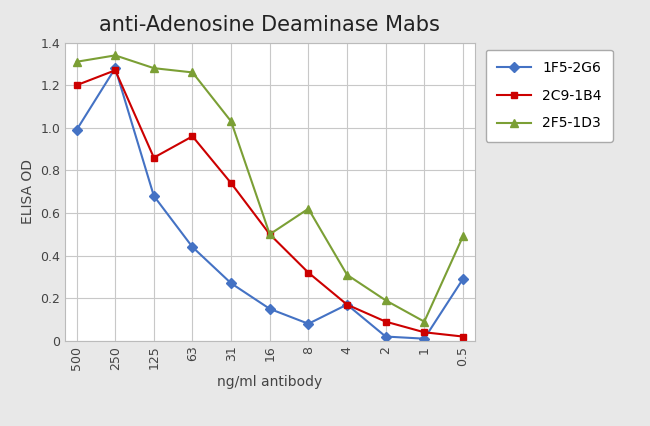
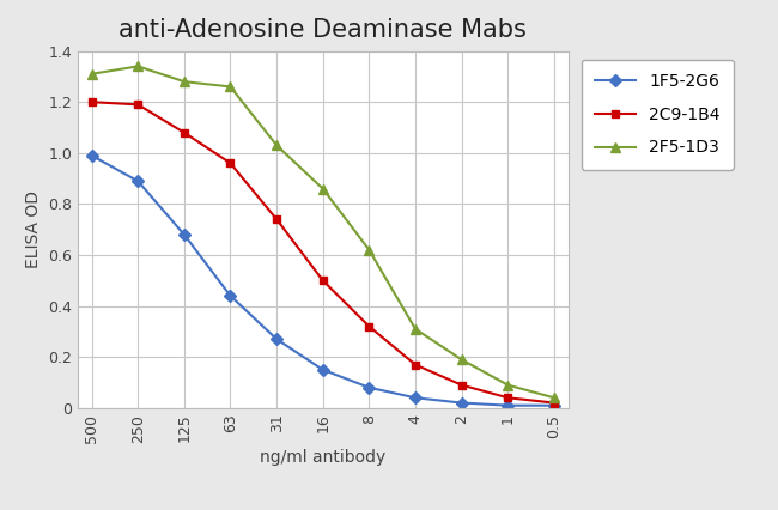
1F5-2G6/250: 1.28 -> 0.89
2C9-1B4/250: 1.27 -> 1.19
2C9-1B4/125: 0.86 -> 1.08
2F5-1D3/16: 0.50 -> 0.86
1F5-2G6/4: 0.17 -> 0.04
1F5-2G6/0.5: 0.29 -> 0.01
2F5-1D3/0.5: 0.49 -> 0.04
